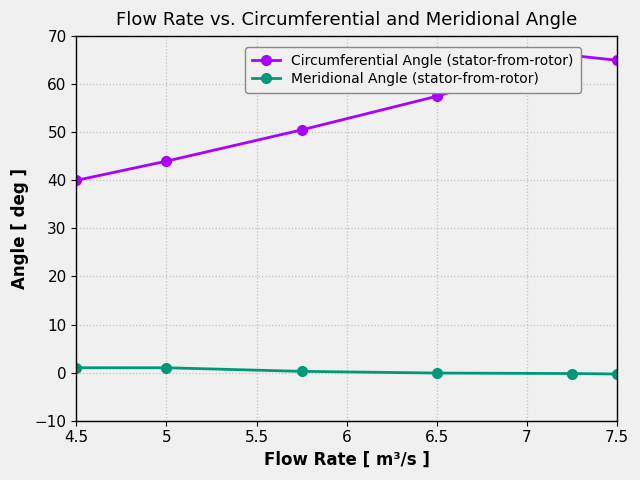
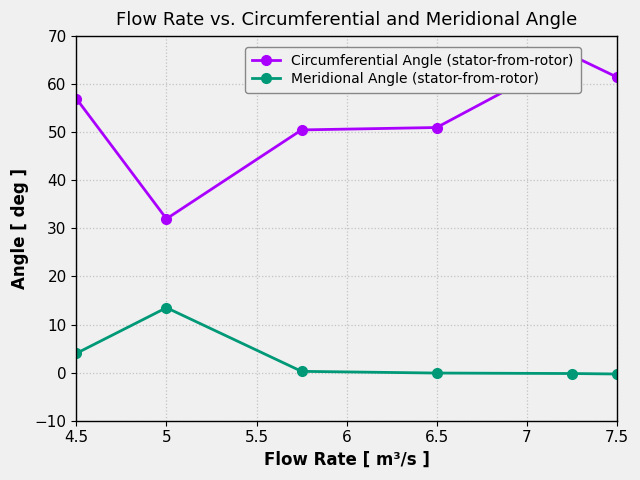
Circumferential Angle (stator-from-rotor)/4.5: 40.0 -> 57.0
Meridional Angle (stator-from-rotor)/4.5: 1.0 -> 4.0
Circumferential Angle (stator-from-rotor)/5: 44.0 -> 32.0
Meridional Angle (stator-from-rotor)/5: 1.0 -> 13.5
Circumferential Angle (stator-from-rotor)/6.5: 57.5 -> 51.0
Circumferential Angle (stator-from-rotor)/7.5: 65.0 -> 61.5
